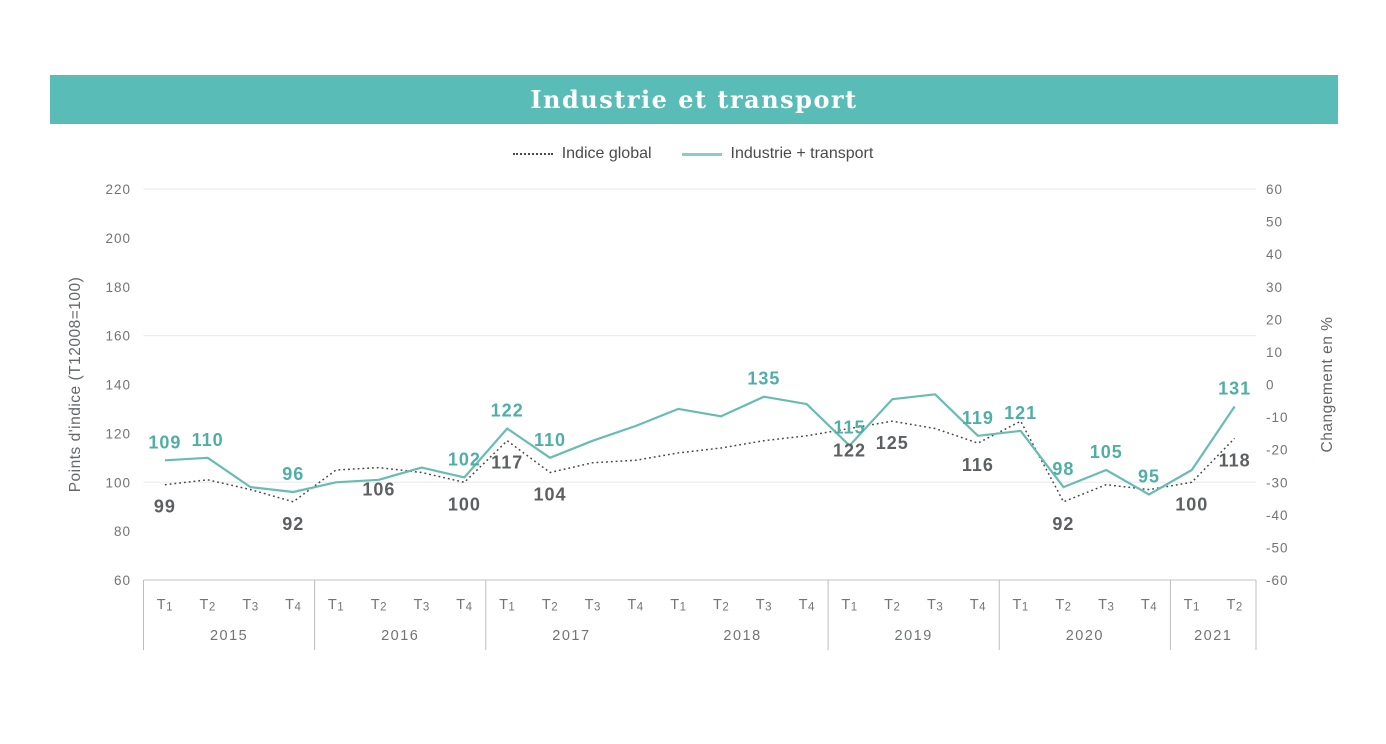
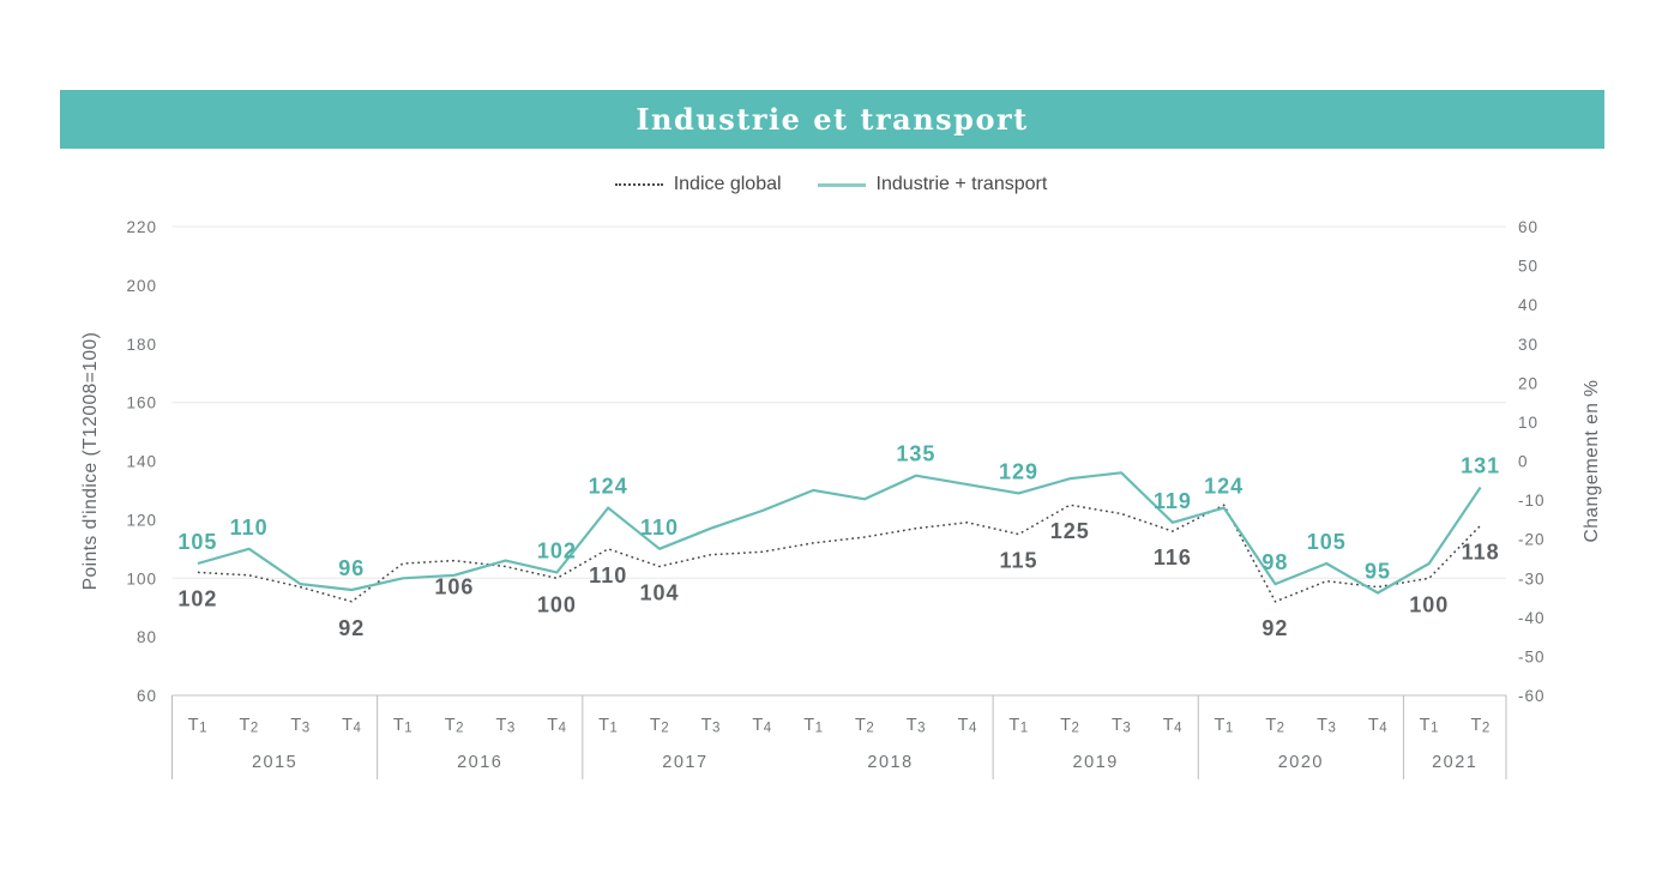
Indice global/2015 T1: 99 -> 102
Industrie + transport/2015 T1: 109 -> 105
Indice global/2017 T1: 117 -> 110
Industrie + transport/2017 T1: 122 -> 124
Indice global/2019 T1: 122 -> 115
Industrie + transport/2019 T1: 115 -> 129
Industrie + transport/2020 T1: 121 -> 124
